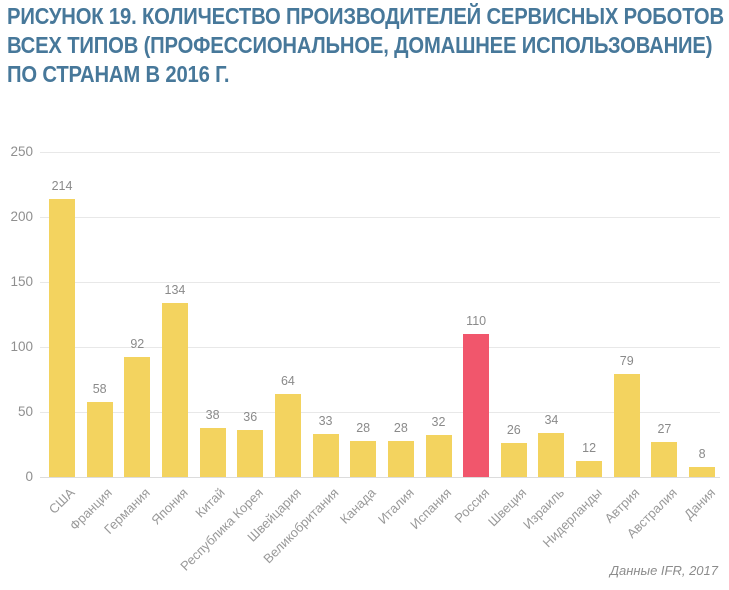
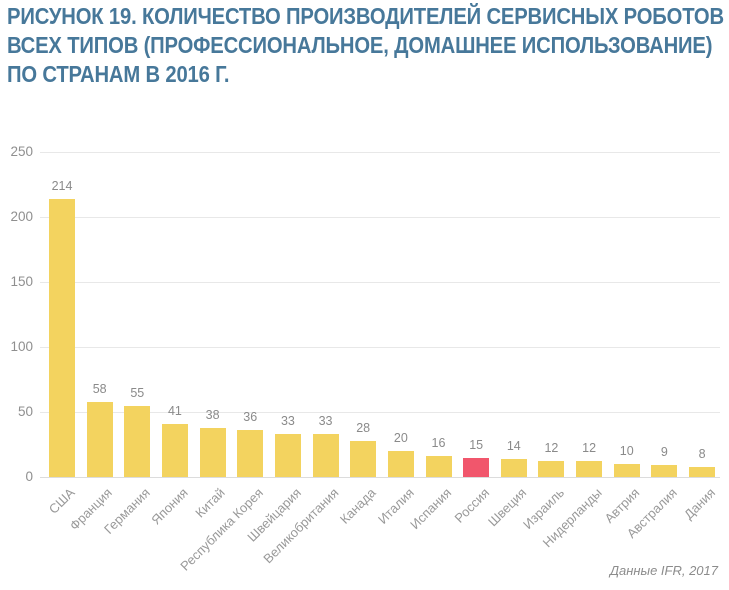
Германия: 92 -> 55
Япония: 134 -> 41
Швейцария: 64 -> 33
Италия: 28 -> 20
Испания: 32 -> 16
Россия: 110 -> 15
Швеция: 26 -> 14
Израиль: 34 -> 12
Автрия: 79 -> 10
Австралия: 27 -> 9
